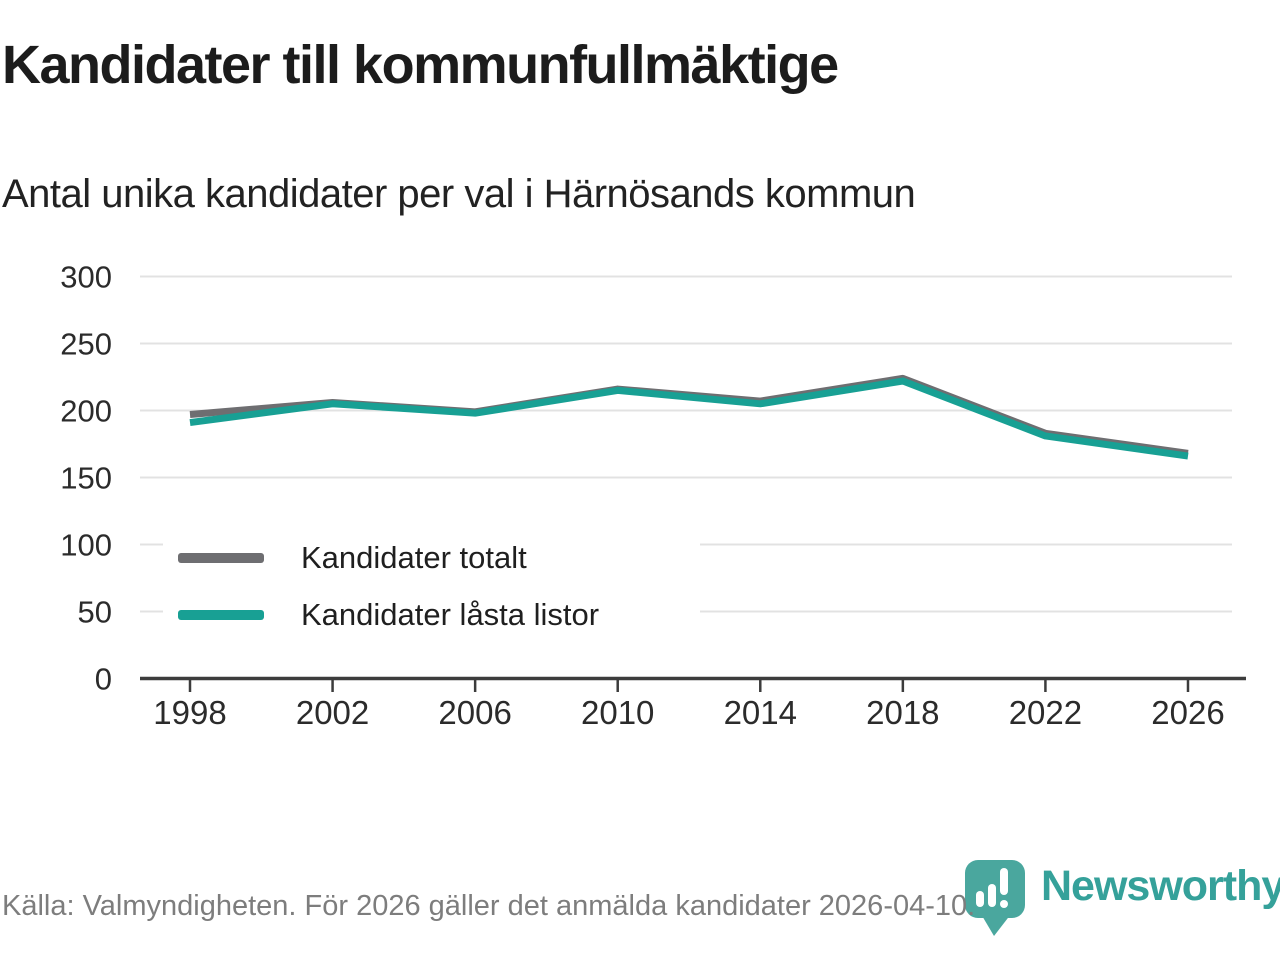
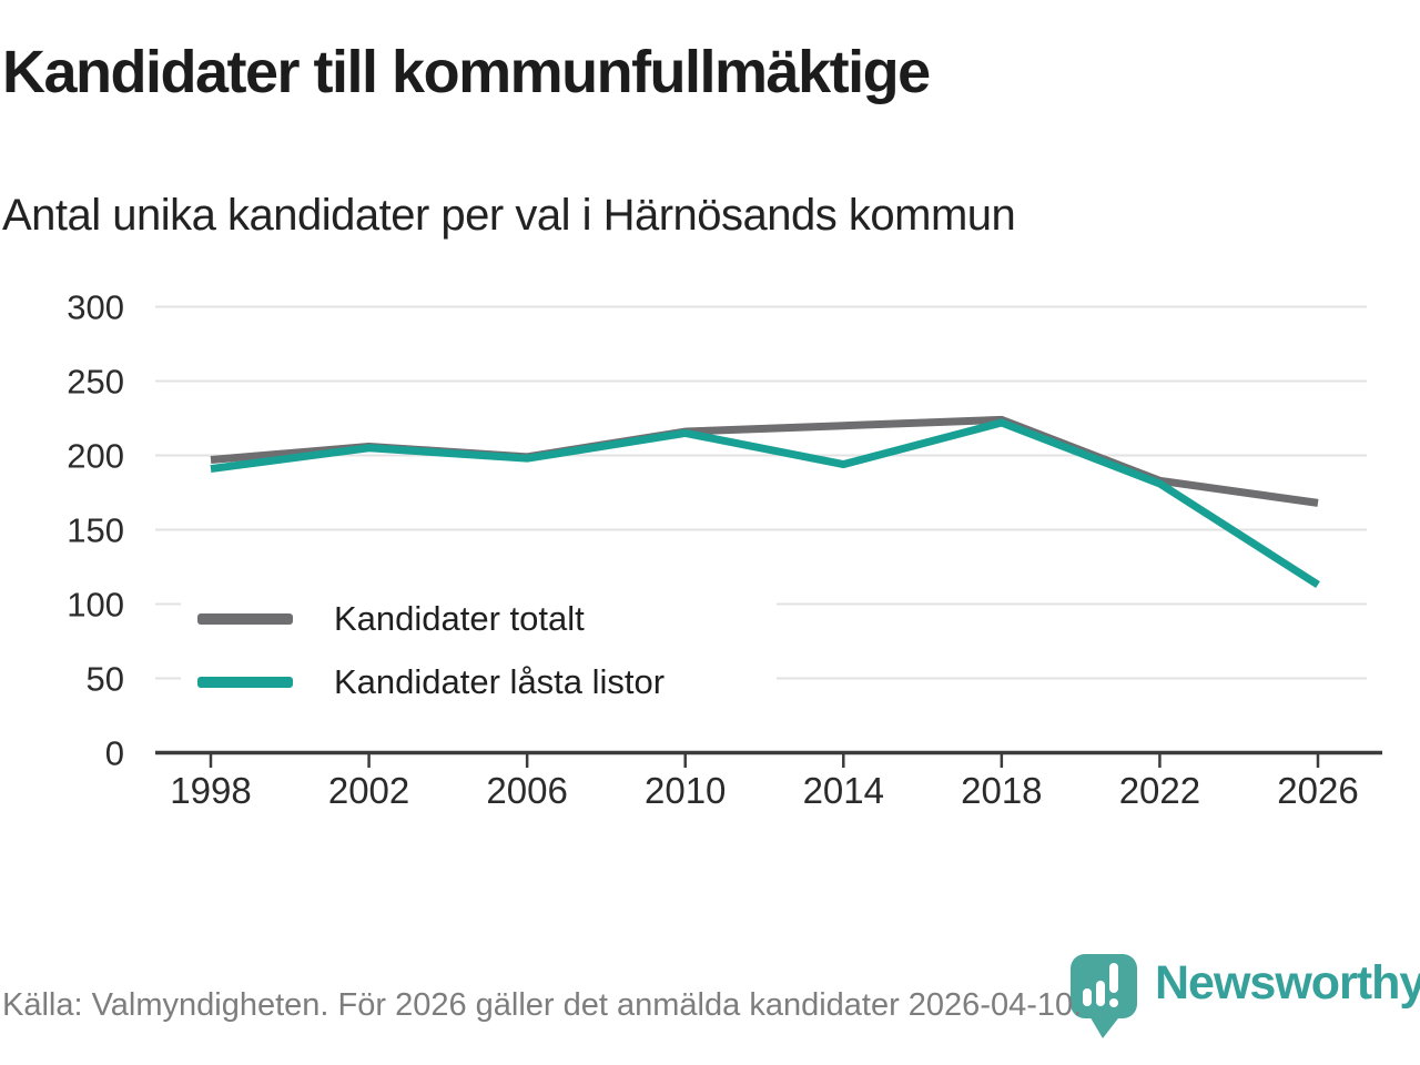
Kandidater totalt/2014: 207 -> 220
Kandidater låsta listor/2014: 205 -> 194
Kandidater låsta listor/2026: 166 -> 113
